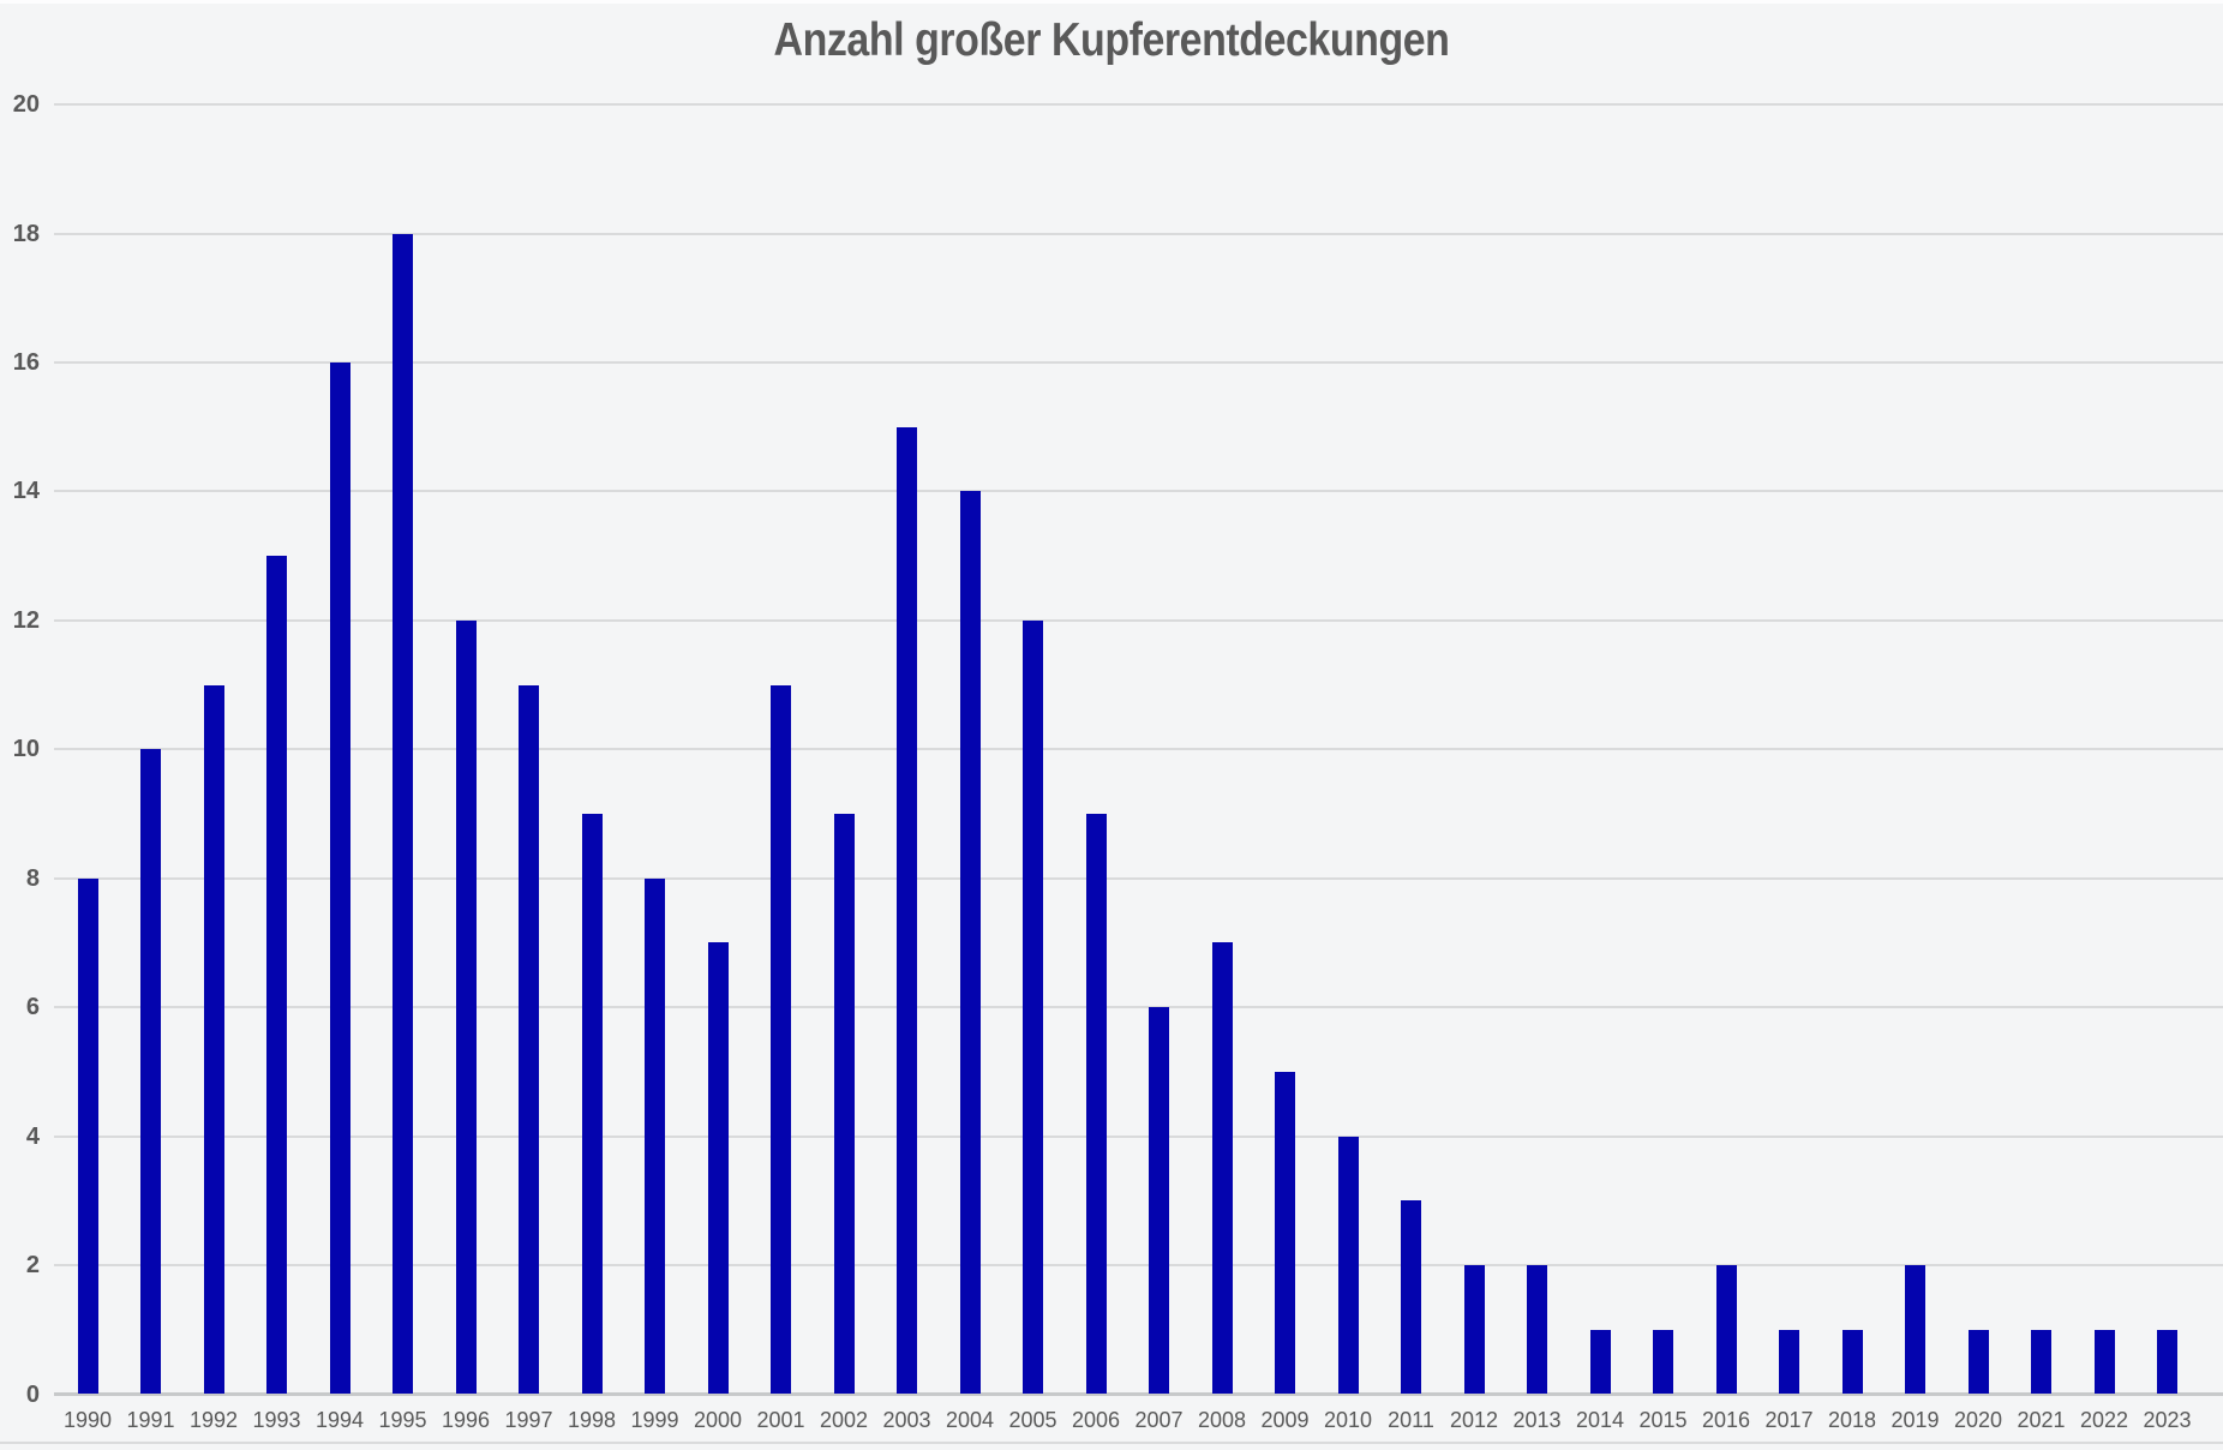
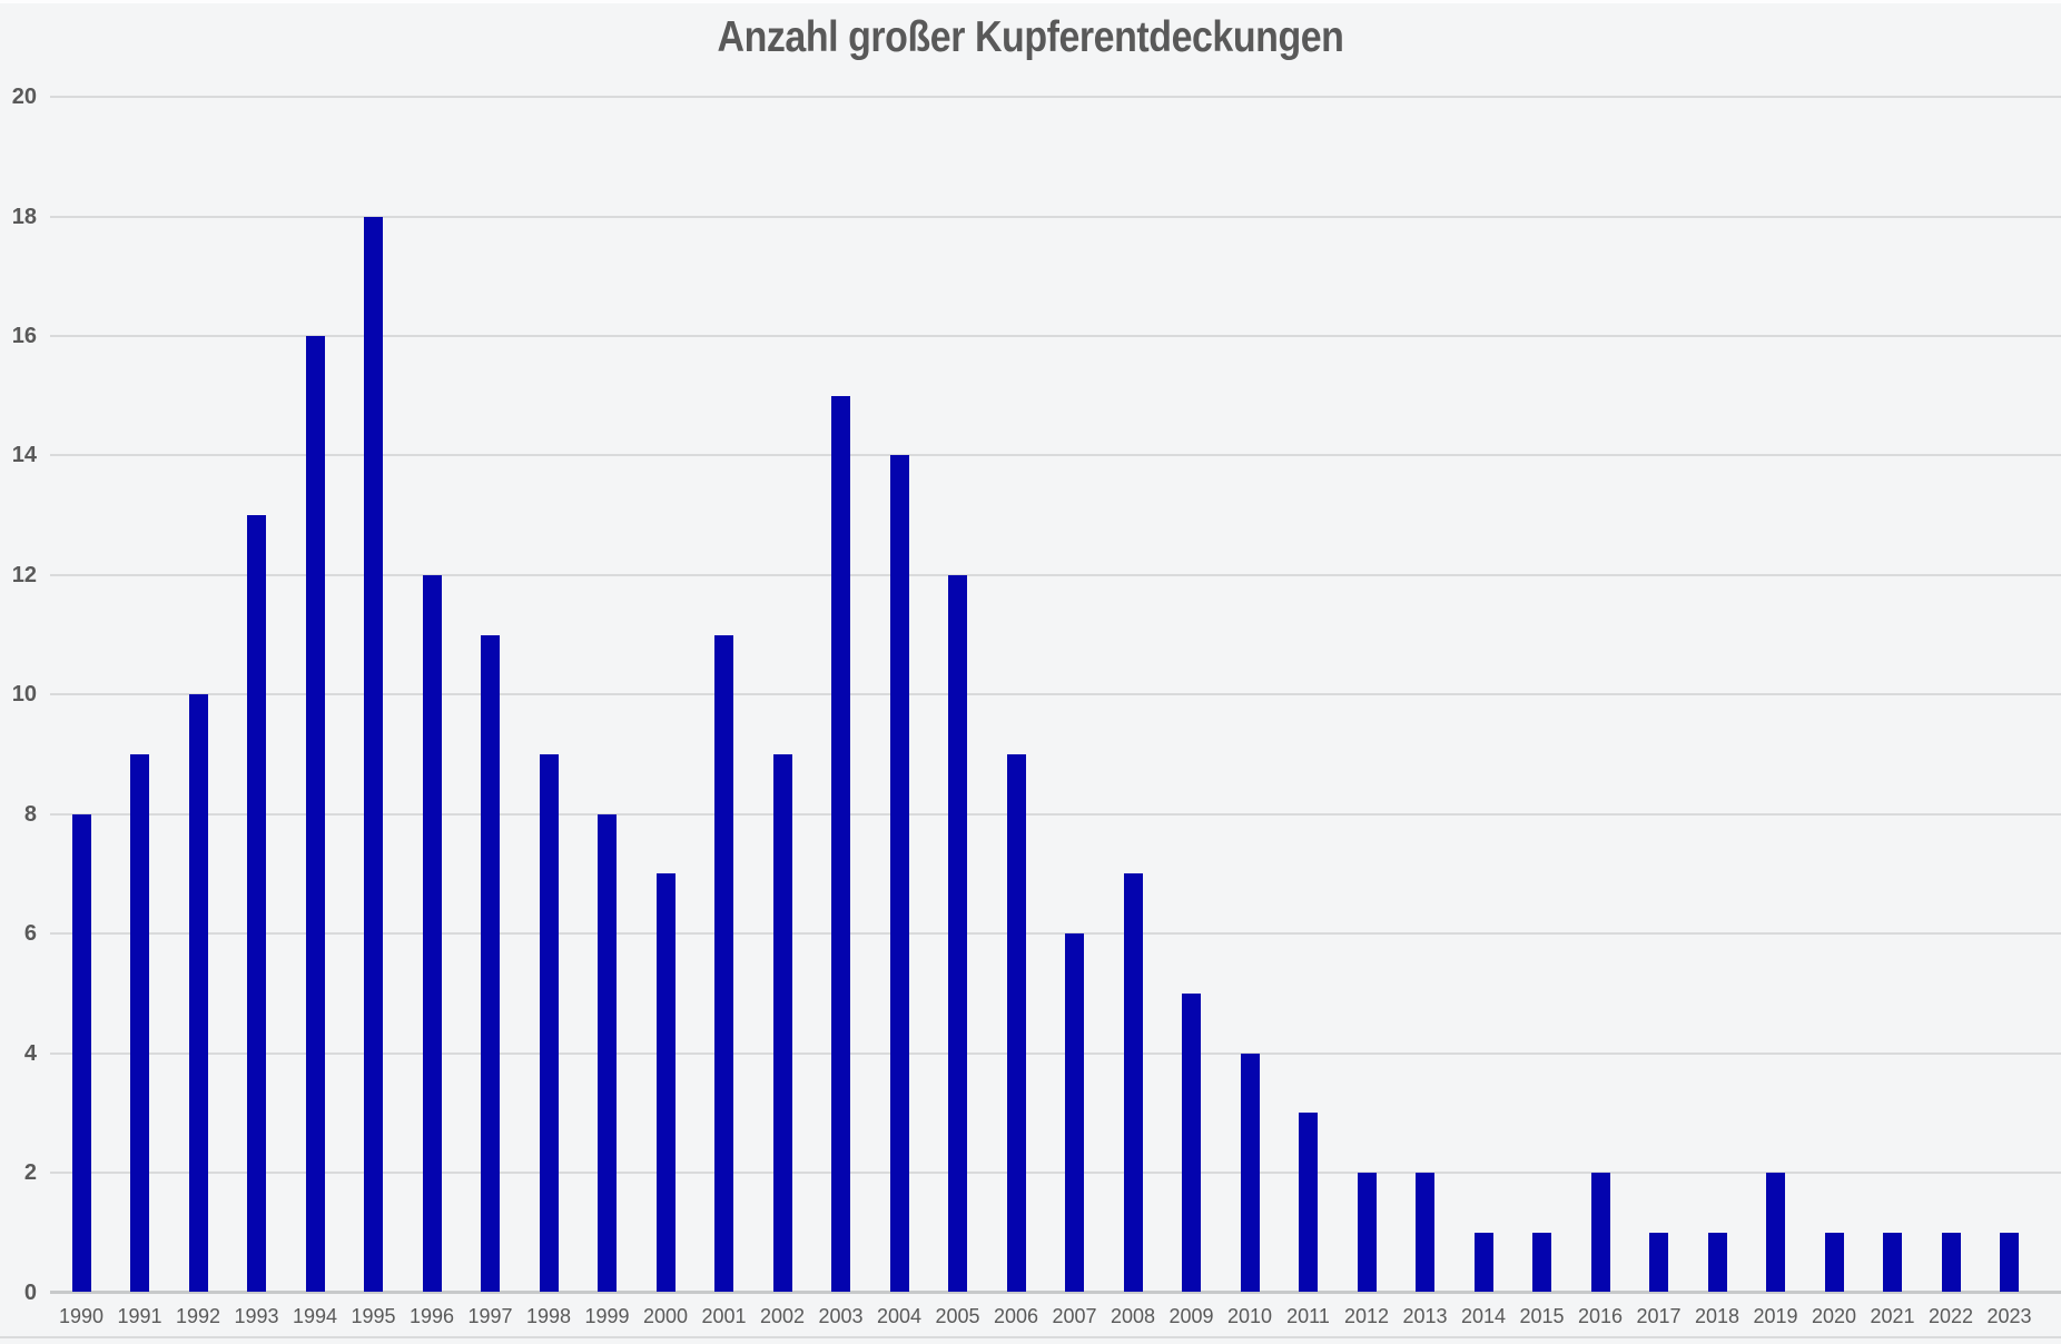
1991: 10 -> 9
1992: 11 -> 10
